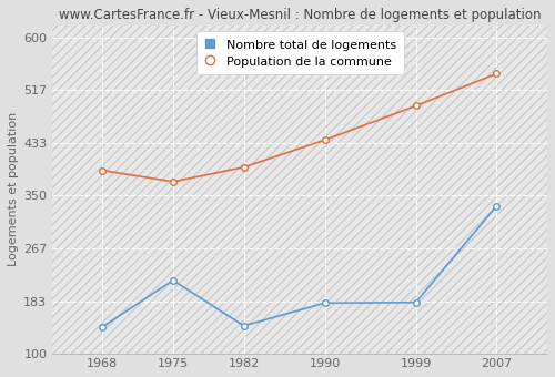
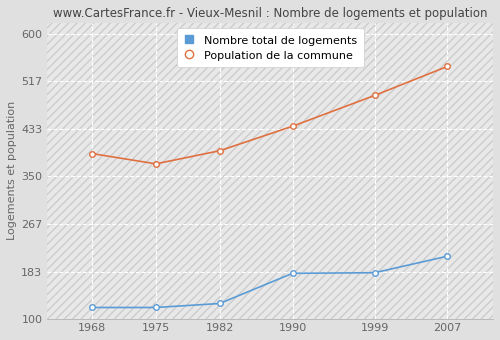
Nombre total de logements/1968: 142 -> 120
Nombre total de logements/1975: 216 -> 120
Nombre total de logements/1982: 144 -> 127
Nombre total de logements/2007: 334 -> 210
